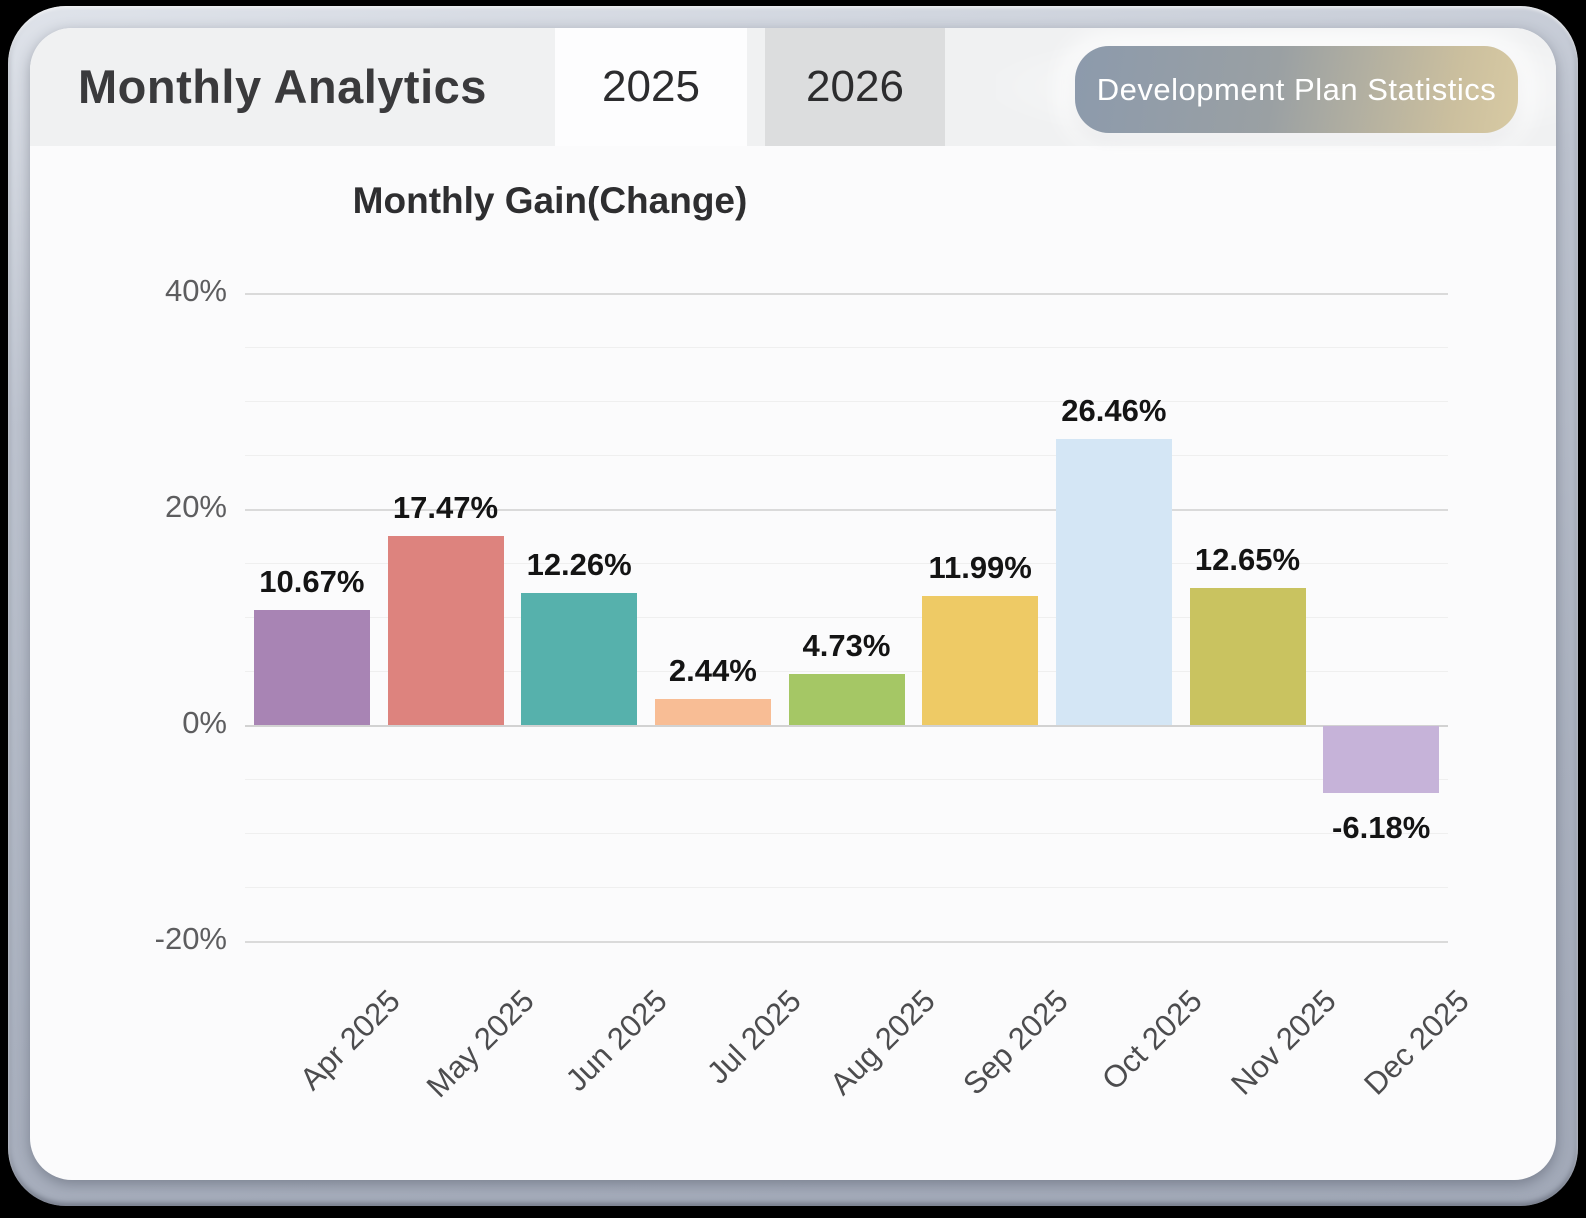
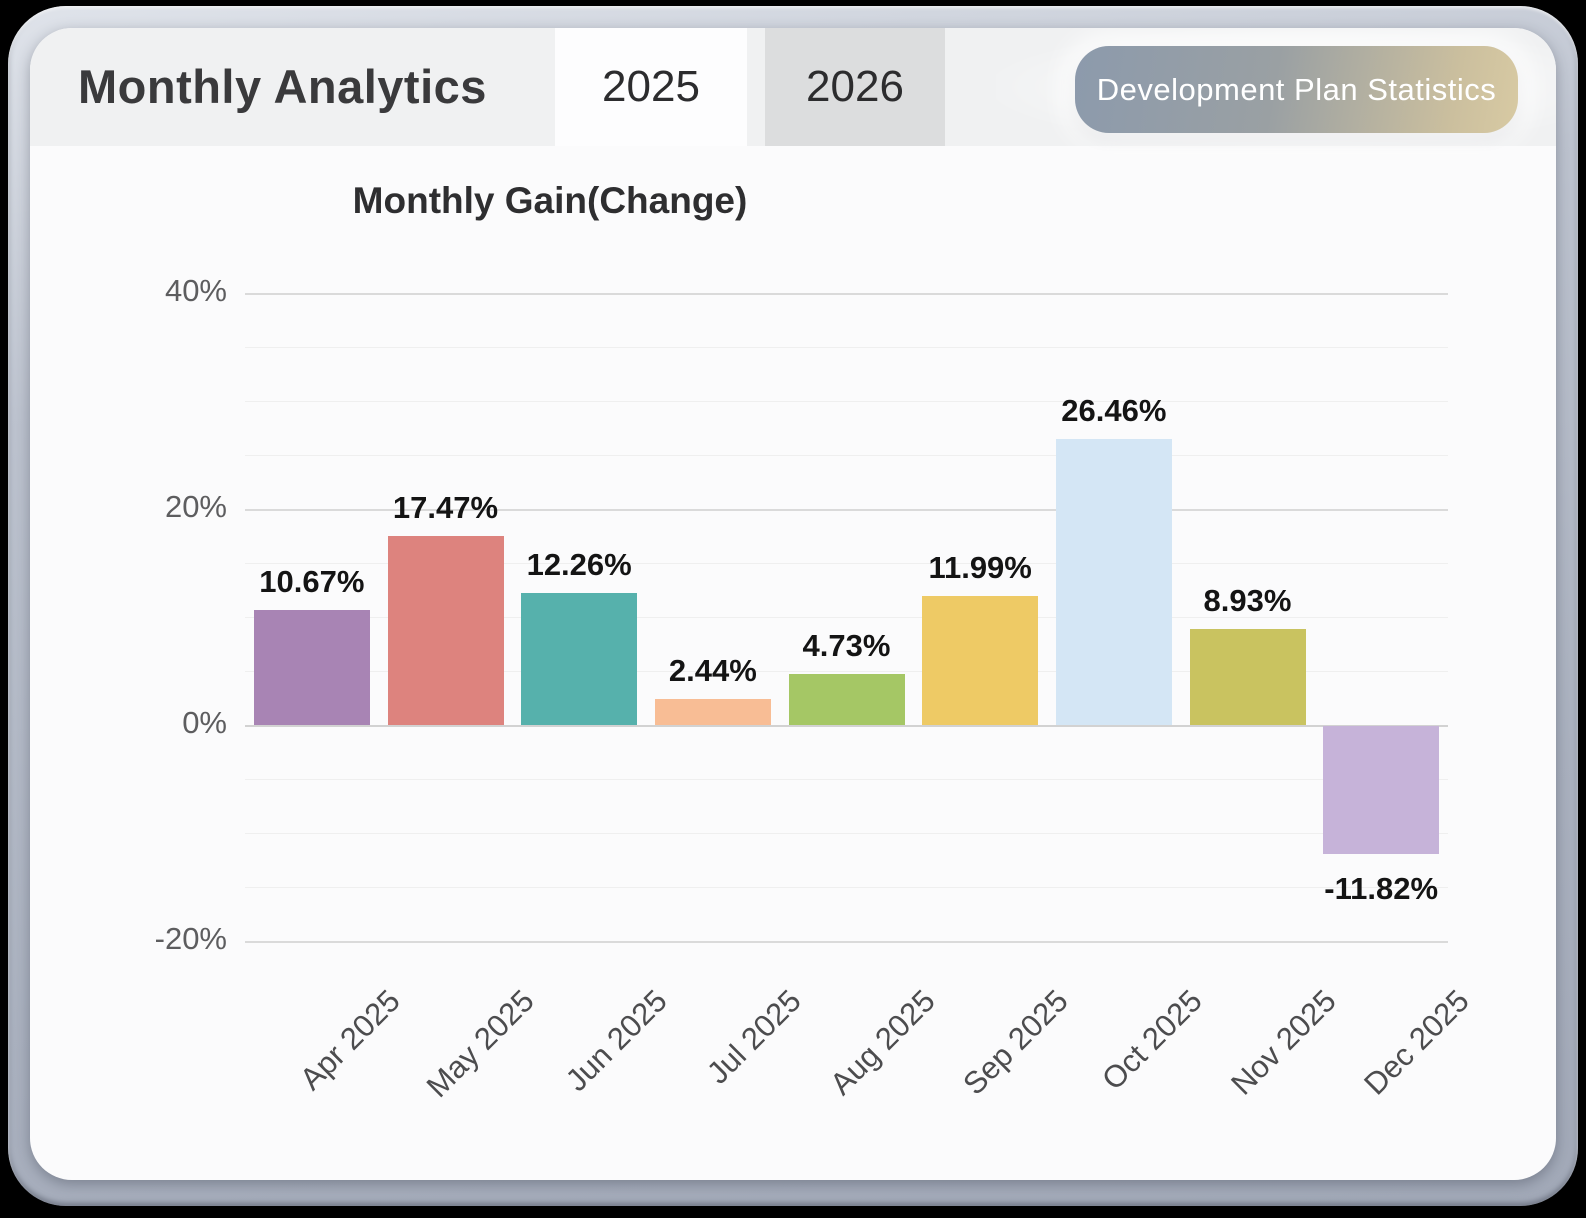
Nov 2025: 12.65% -> 8.93%
Dec 2025: -6.18% -> -11.82%
